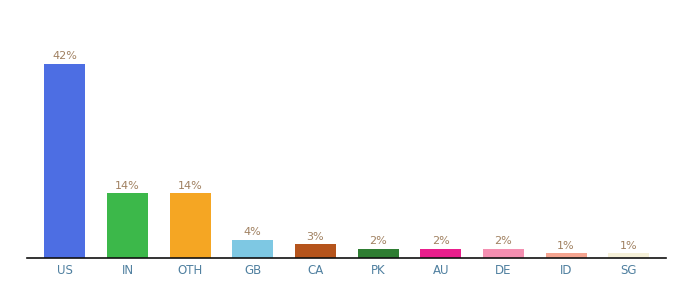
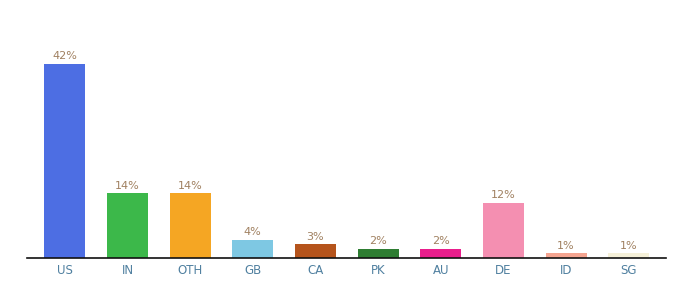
DE: 2% -> 12%
